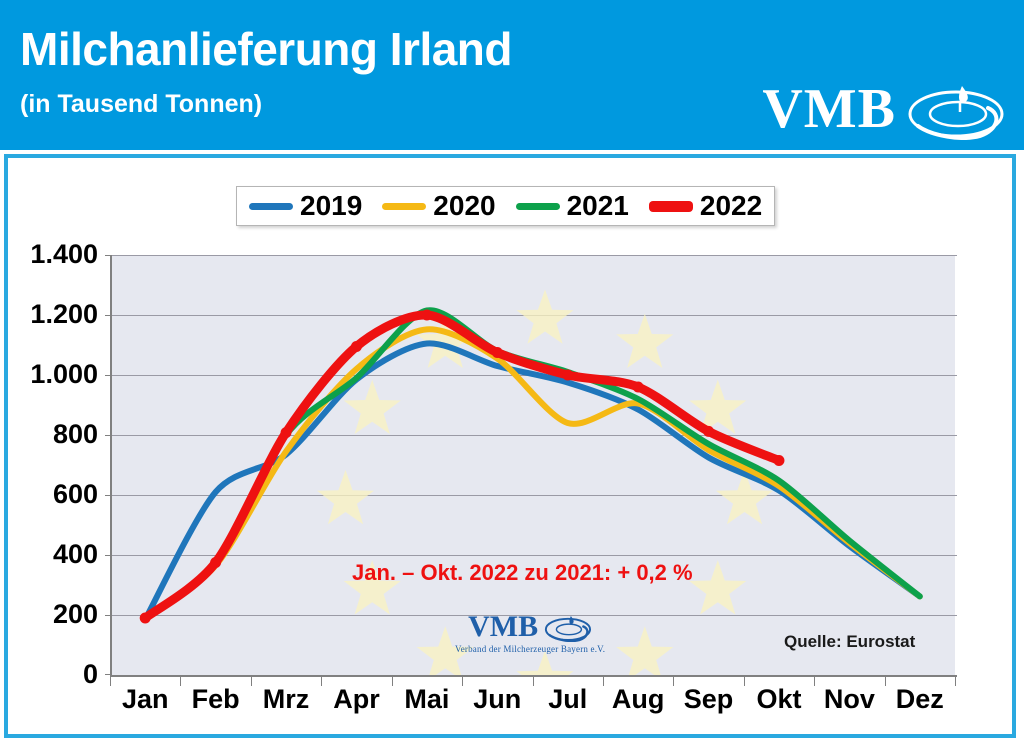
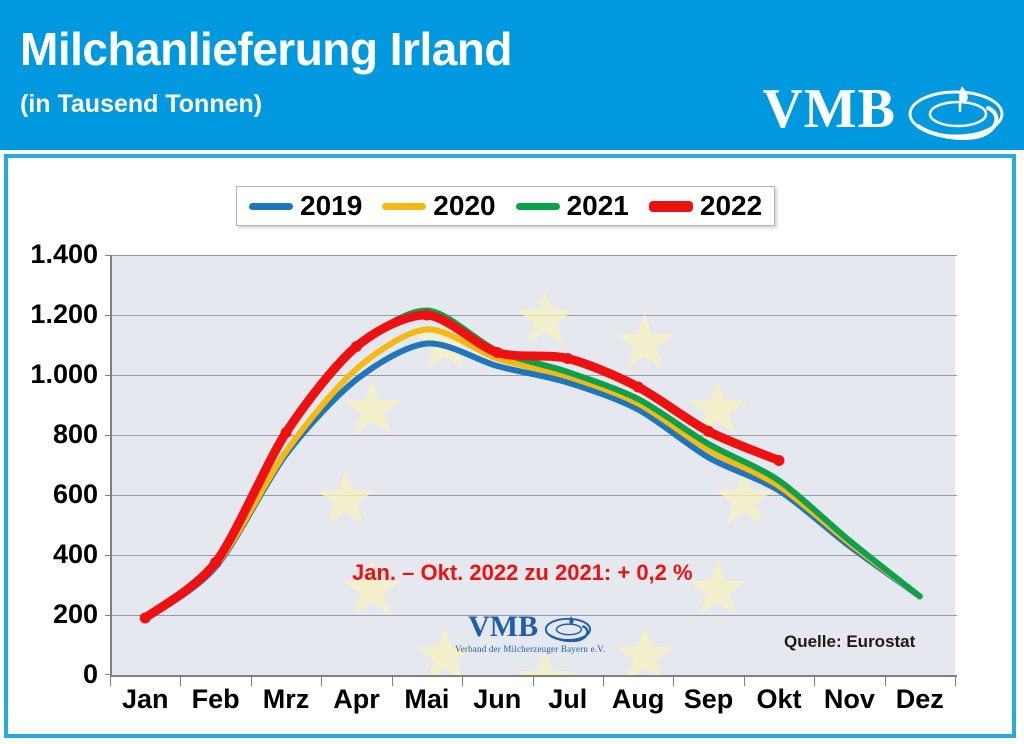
2019/Feb: 610 -> 360
2021/Apr: 990 -> 1090
2020/Jul: 840 -> 1000
2022/Jul: 1000 -> 1060
